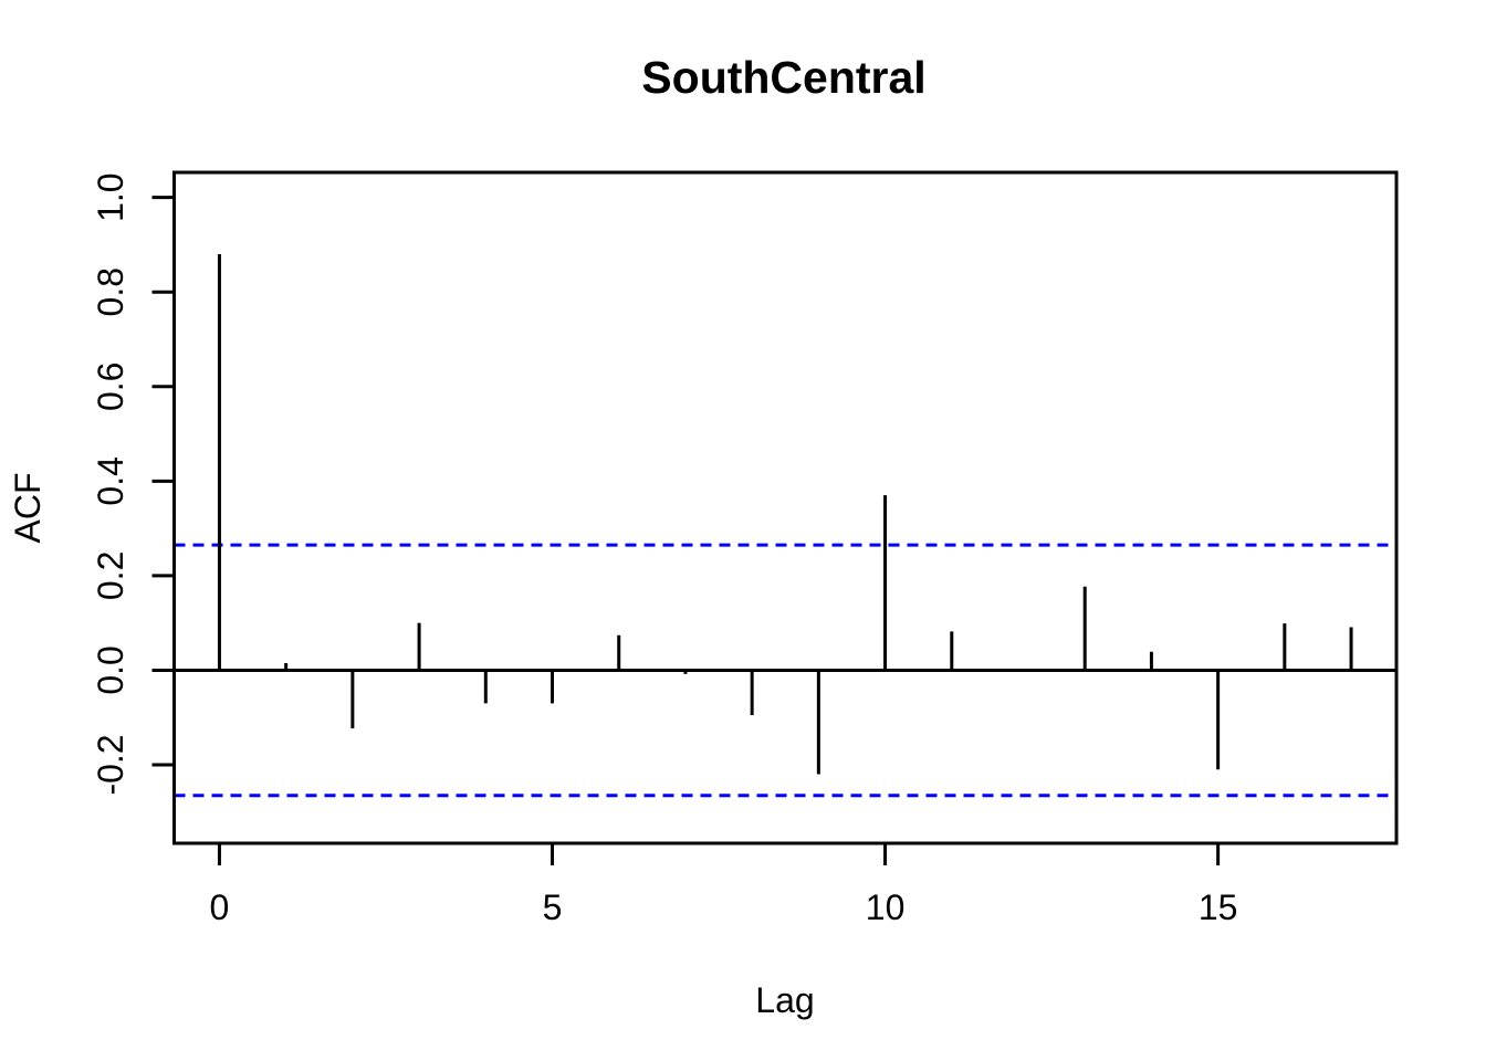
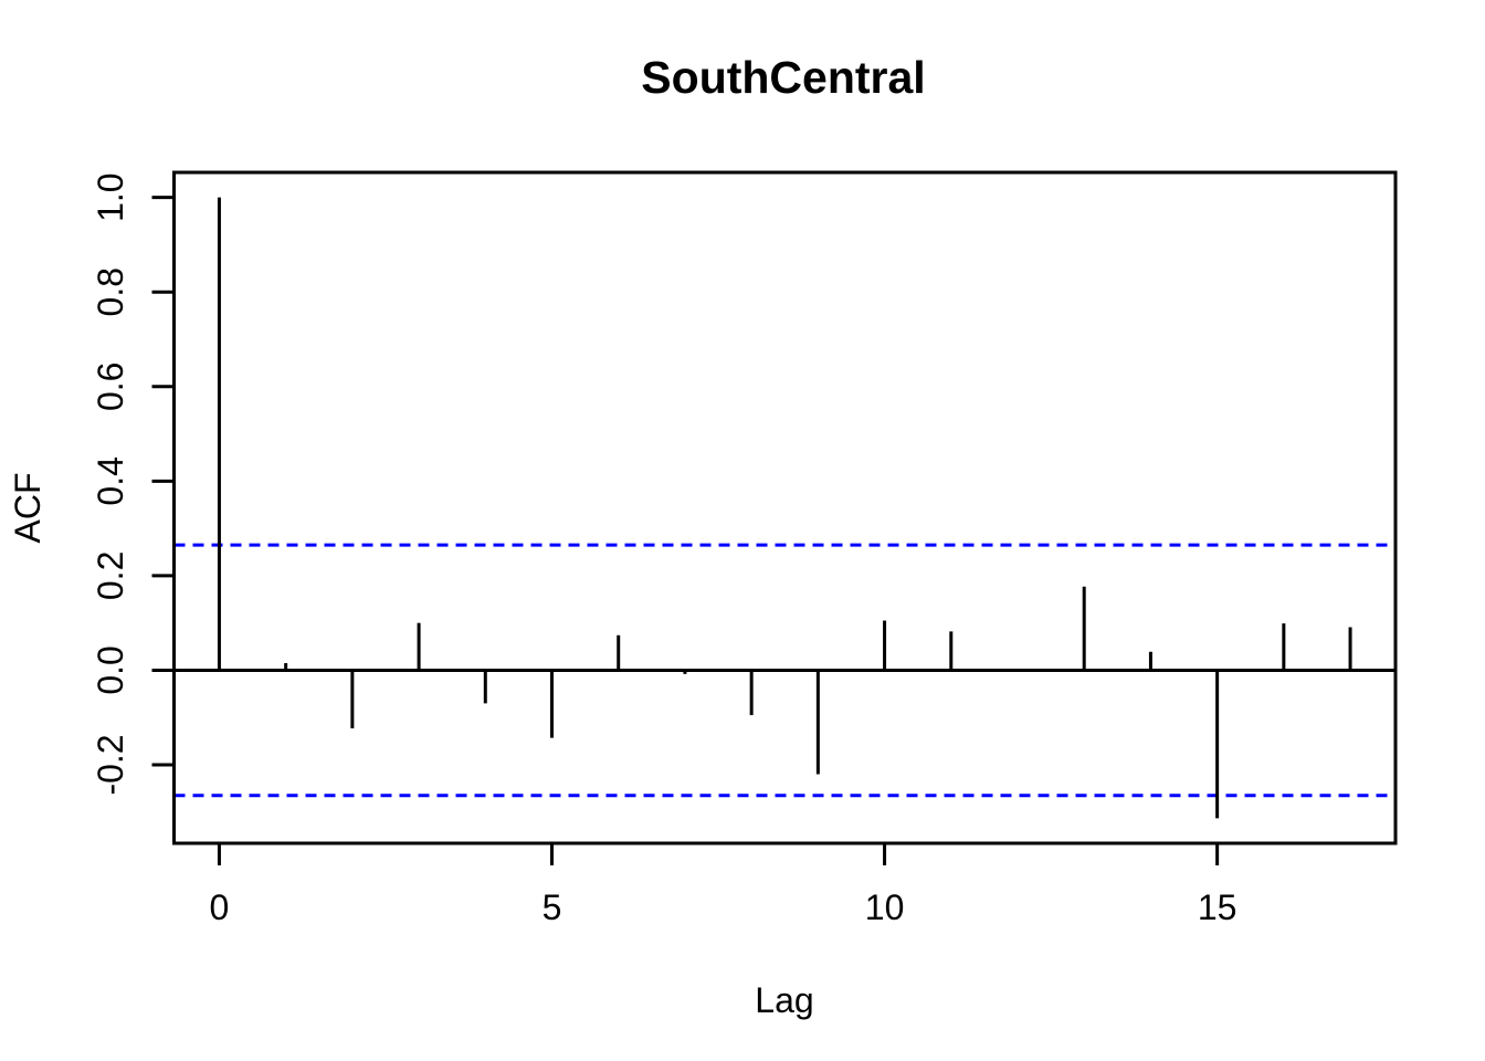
0: 0.88 -> 1.00
5: -0.07 -> -0.14
10: 0.37 -> 0.10
15: -0.21 -> -0.31
